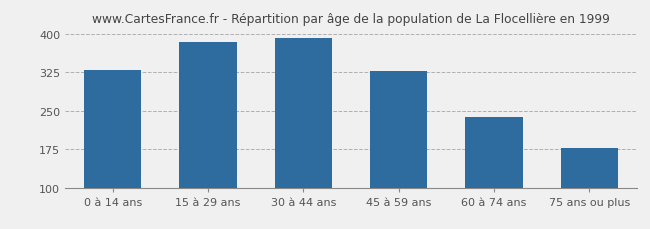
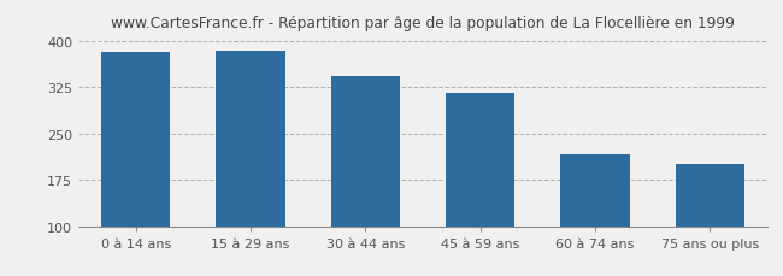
0 à 14 ans: 330 -> 382
30 à 44 ans: 392 -> 344
45 à 59 ans: 328 -> 316
60 à 74 ans: 237 -> 216
75 ans ou plus: 178 -> 200
